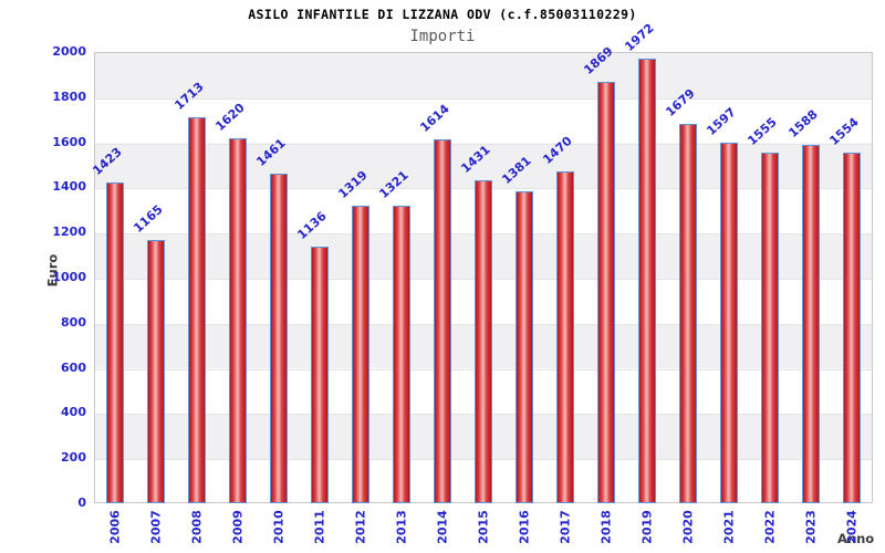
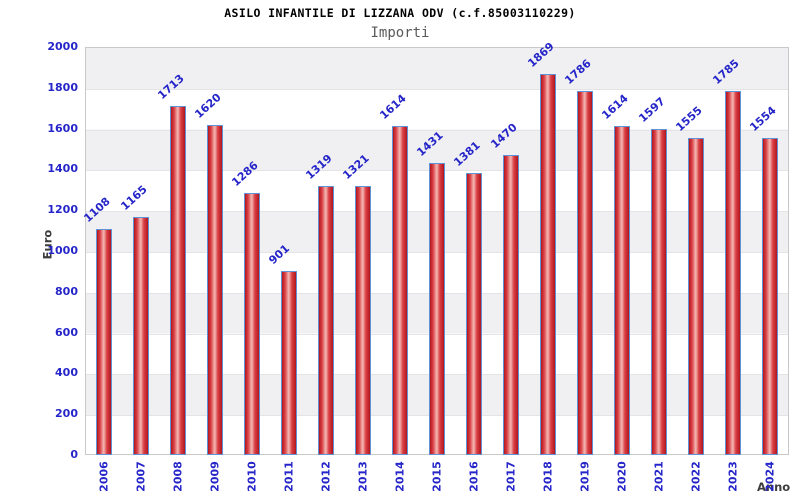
2006: 1423 -> 1108
2010: 1461 -> 1286
2011: 1136 -> 901
2019: 1972 -> 1786
2020: 1679 -> 1614
2023: 1588 -> 1785
